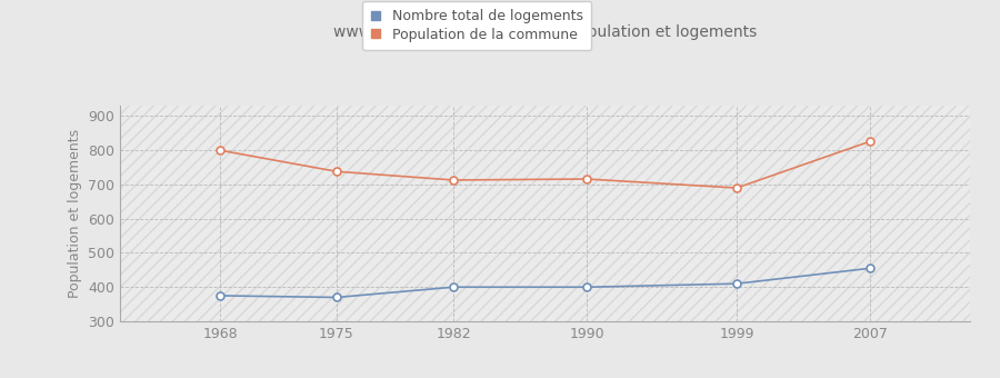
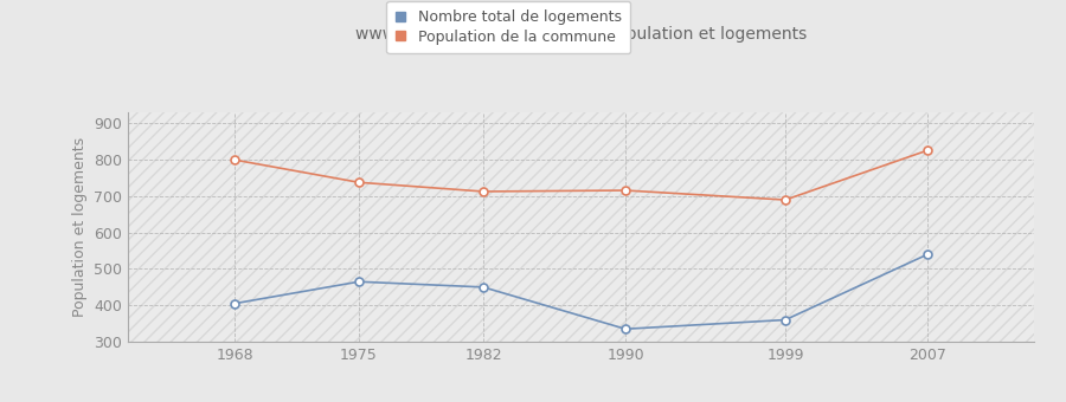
Nombre total de logements/1968: 375 -> 405
Nombre total de logements/1975: 370 -> 465
Nombre total de logements/1982: 400 -> 450
Nombre total de logements/1990: 400 -> 335
Nombre total de logements/1999: 410 -> 360
Nombre total de logements/2007: 455 -> 540
